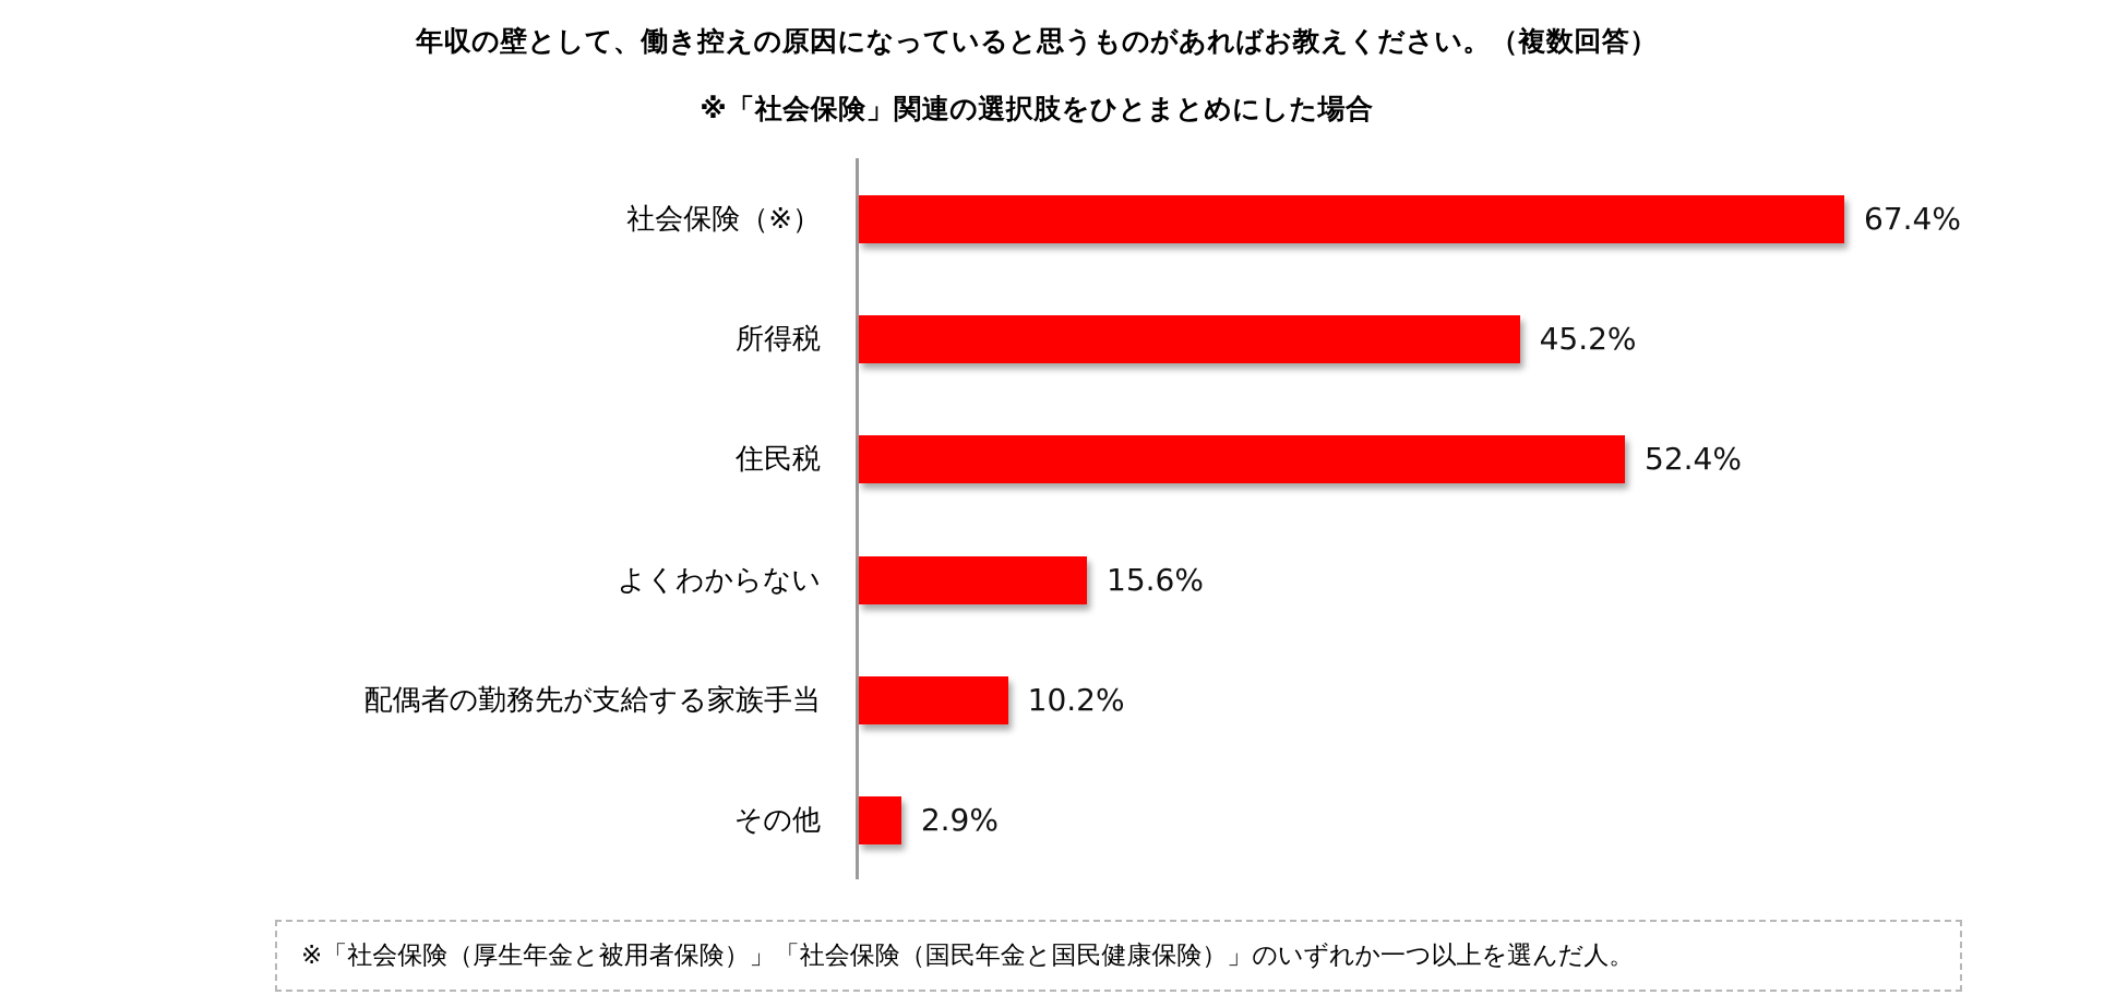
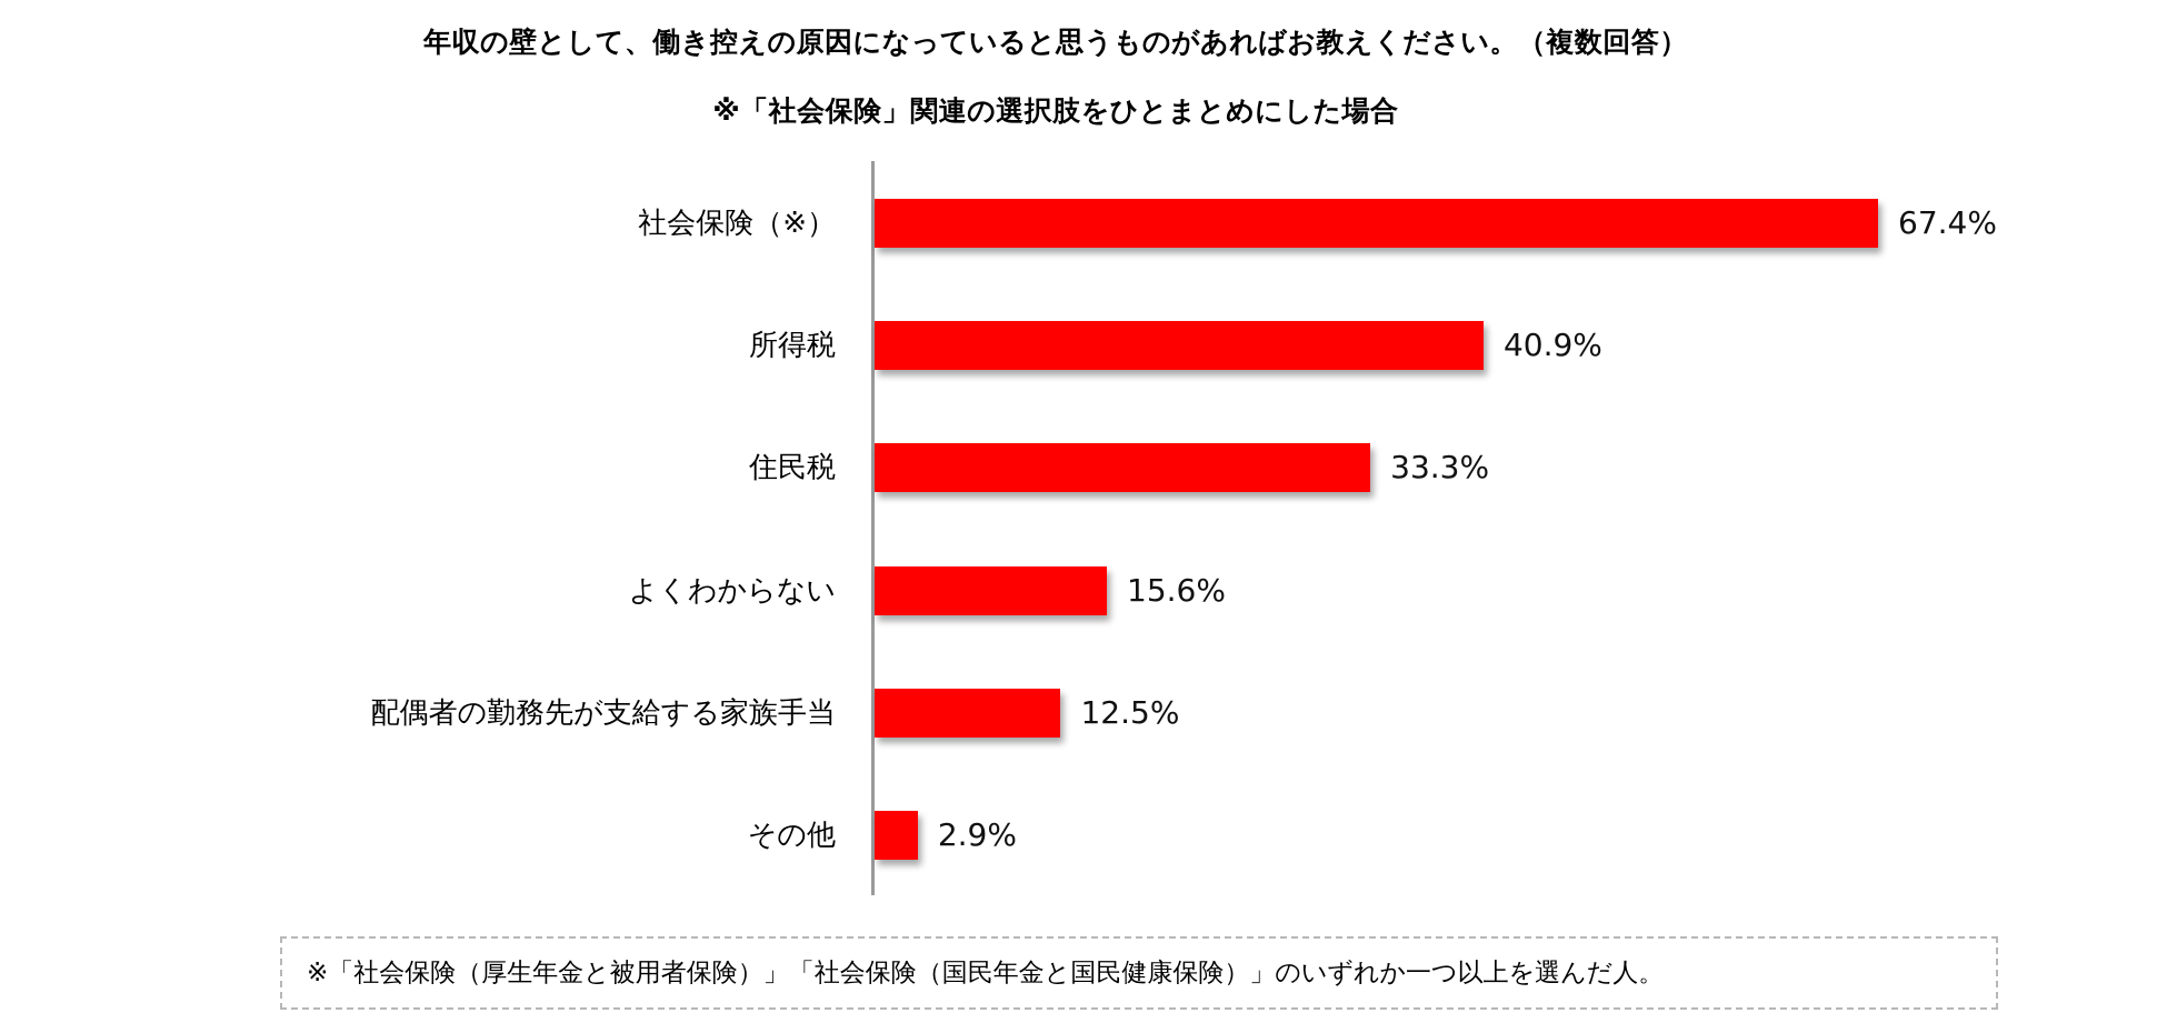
所得税: 45.2% -> 40.9%
住民税: 52.4% -> 33.3%
配偶者の勤務先が支給する家族手当: 10.2% -> 12.5%
